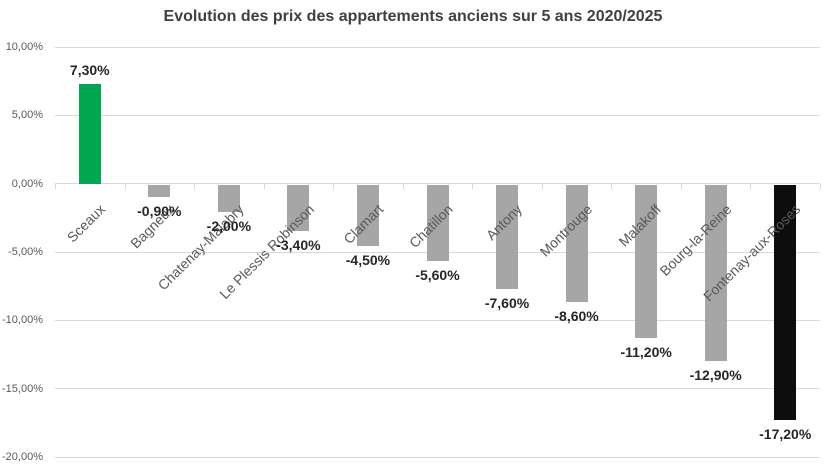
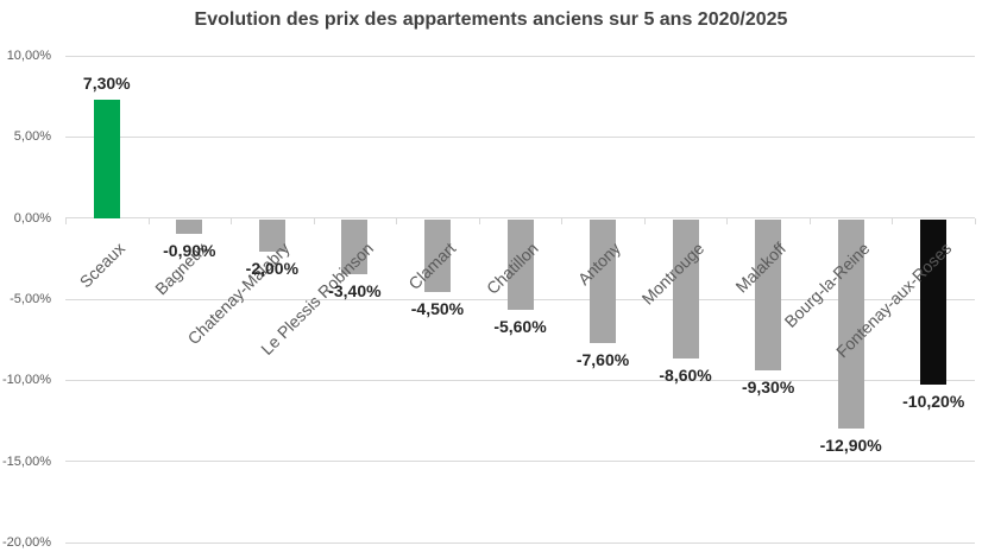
Malakoff: -11,20% -> -9,30%
Fontenay-aux-Roses: -17,20% -> -10,20%
